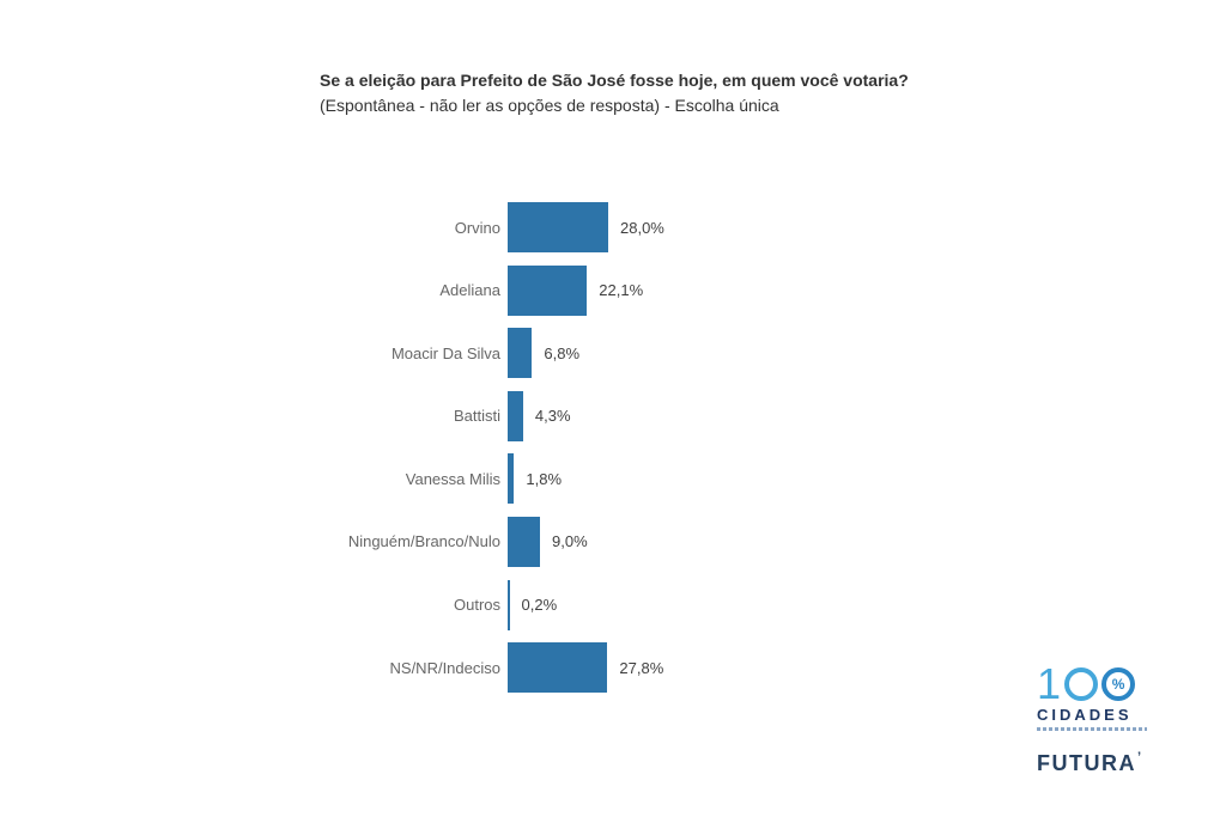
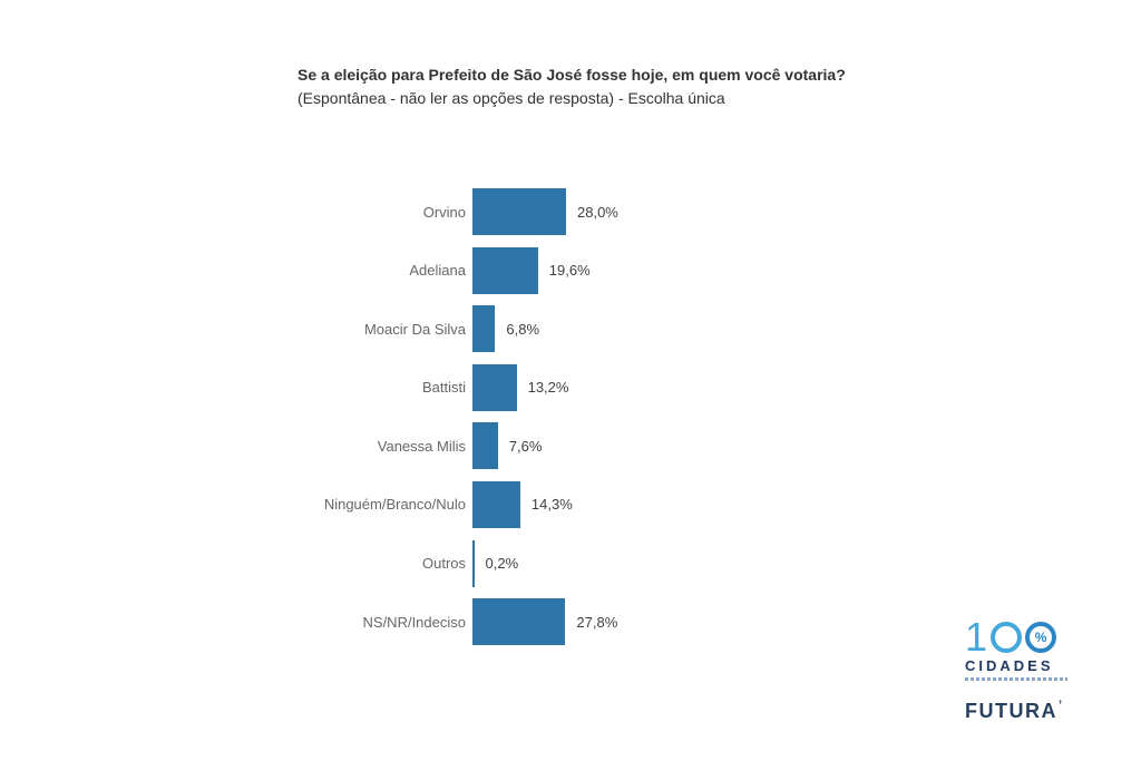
Adeliana: 22,1% -> 19,6%
Battisti: 4,3% -> 13,2%
Vanessa Milis: 1,8% -> 7,6%
Ninguém/Branco/Nulo: 9,0% -> 14,3%
